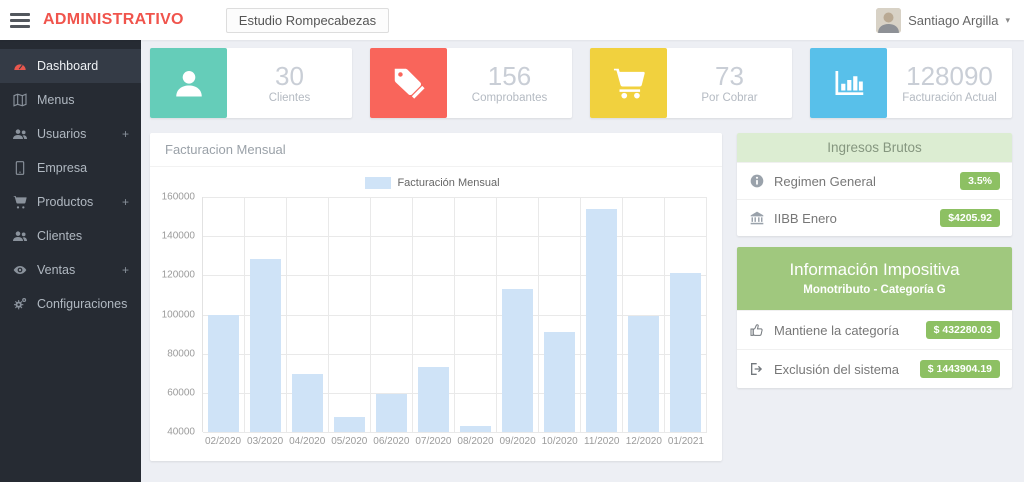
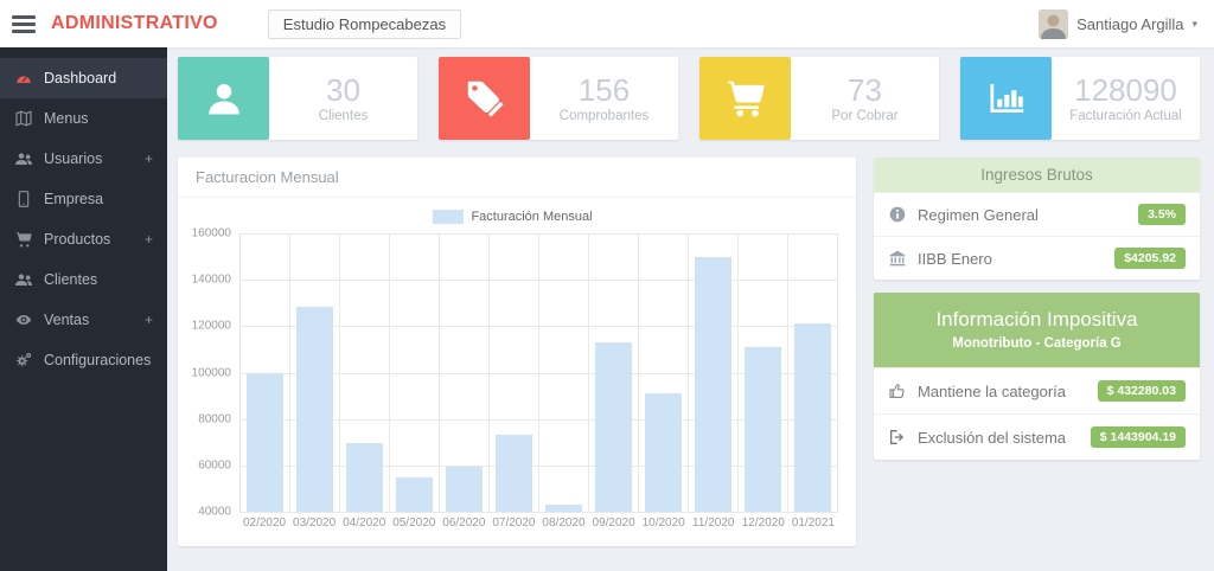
05/2020: 48000 -> 55000
11/2020: 154000 -> 150000
12/2020: 99000 -> 111000
